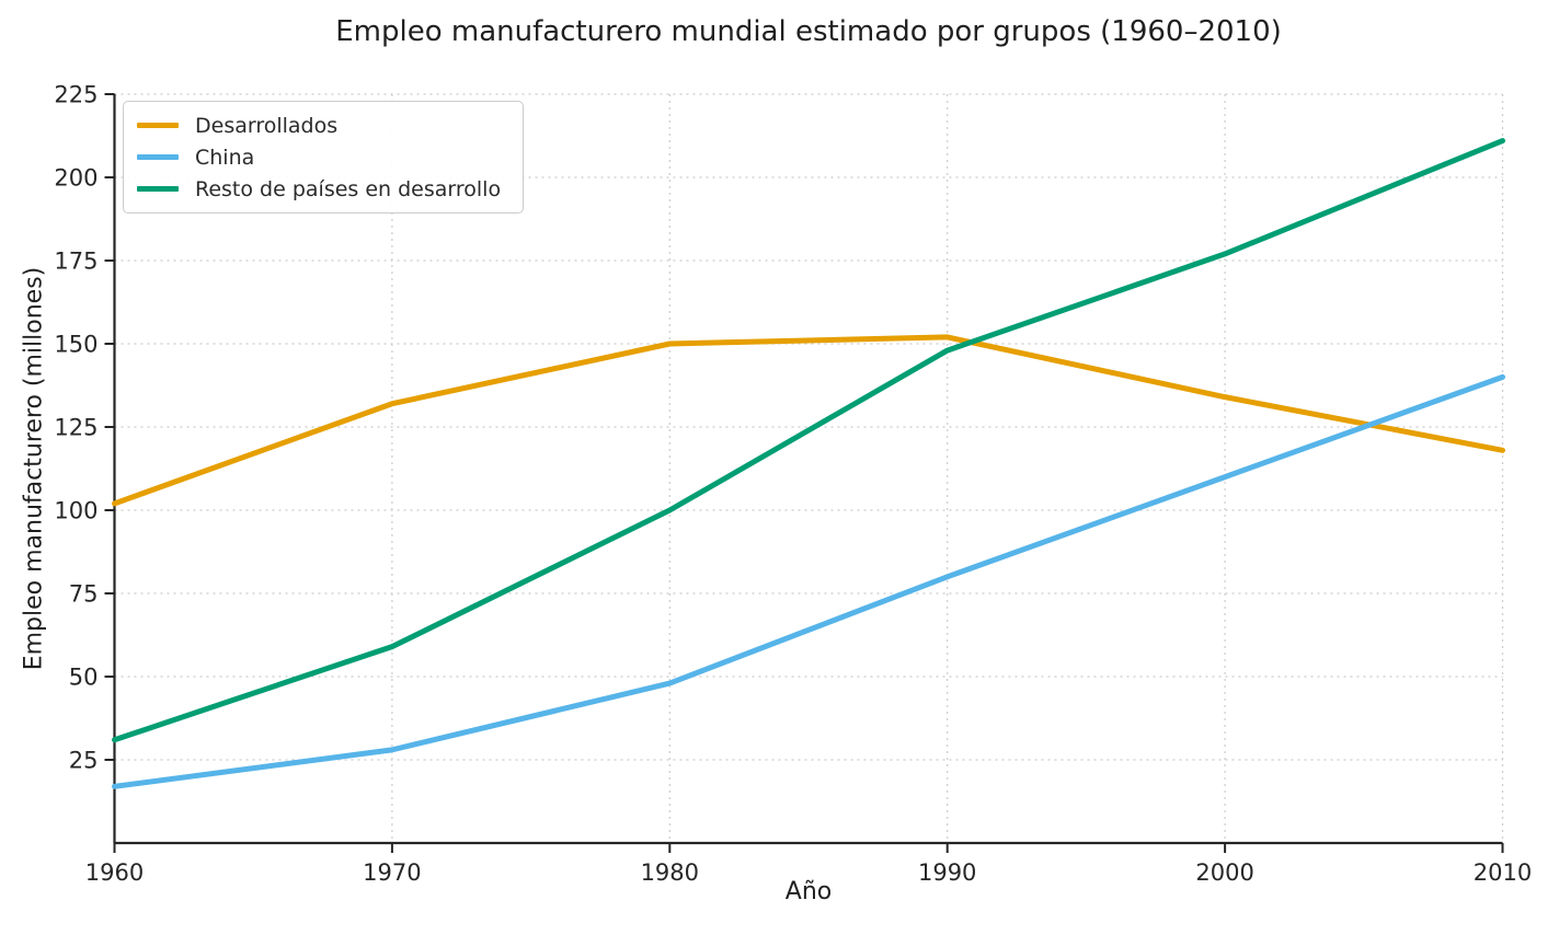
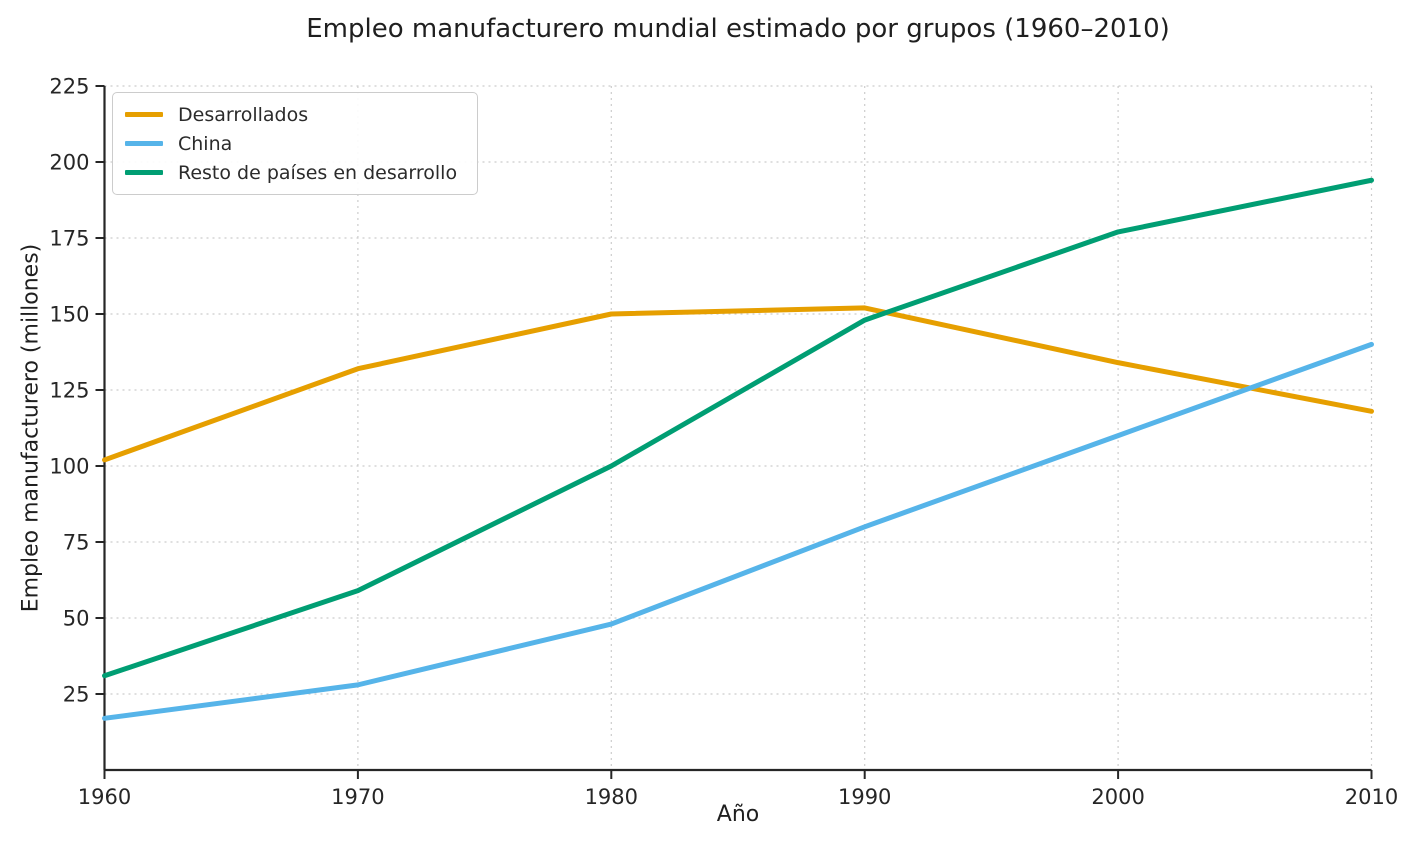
Resto de países en desarrollo/2010: 211 -> 194
